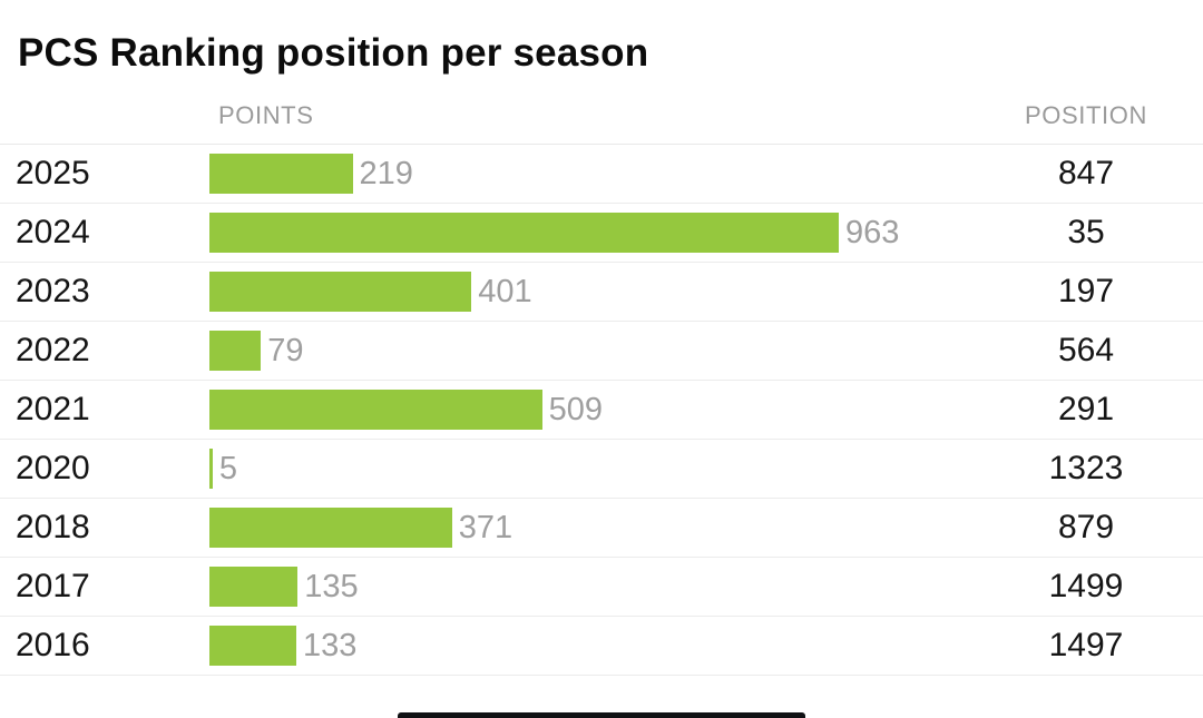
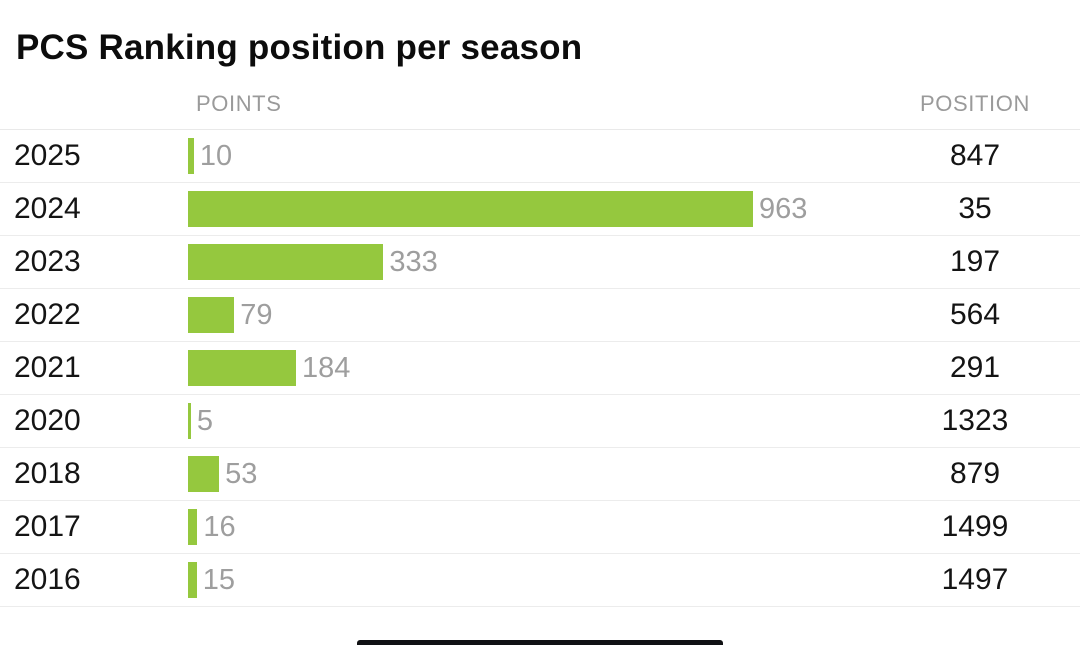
POINTS/2025: 219 -> 10
POINTS/2023: 401 -> 333
POINTS/2021: 509 -> 184
POINTS/2018: 371 -> 53
POINTS/2017: 135 -> 16
POINTS/2016: 133 -> 15
